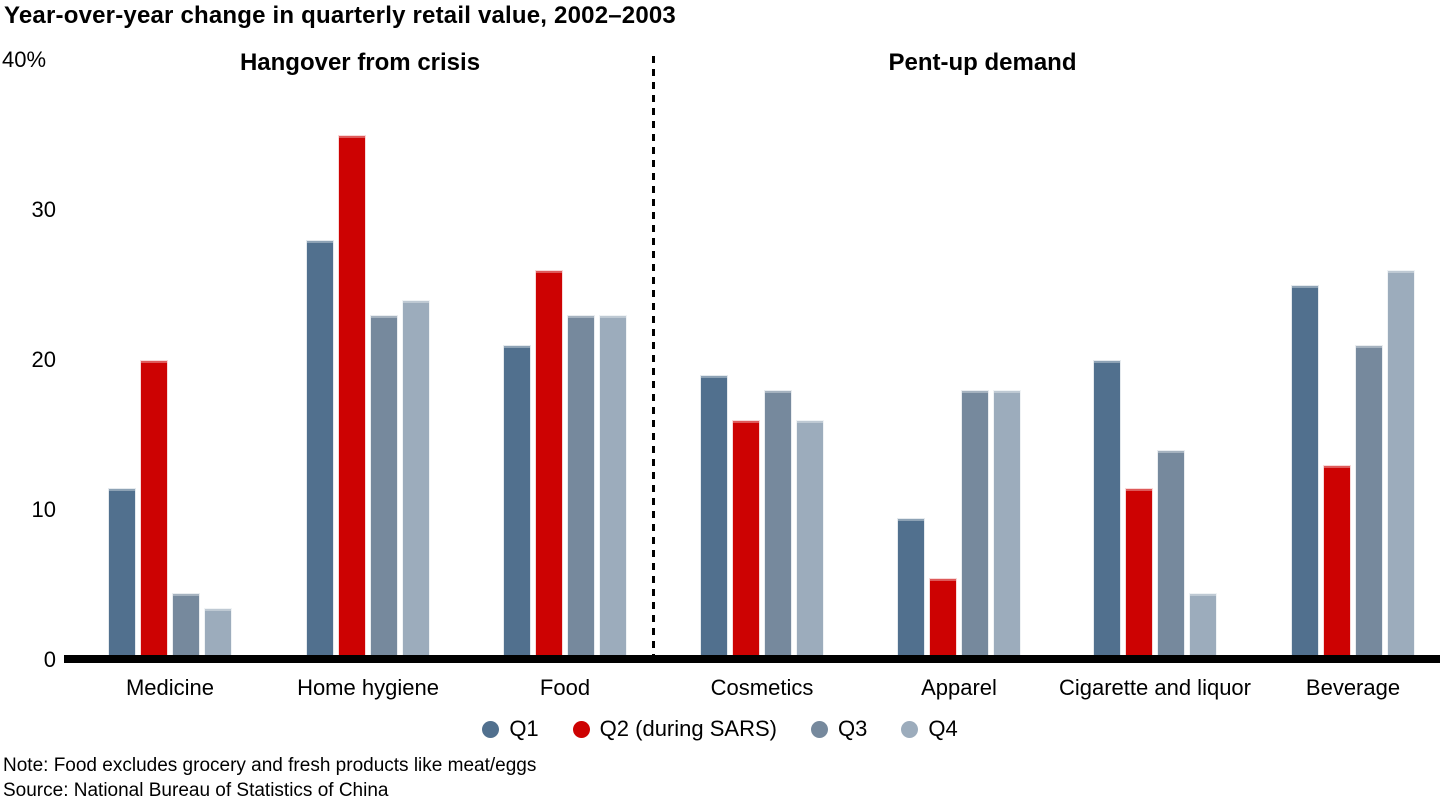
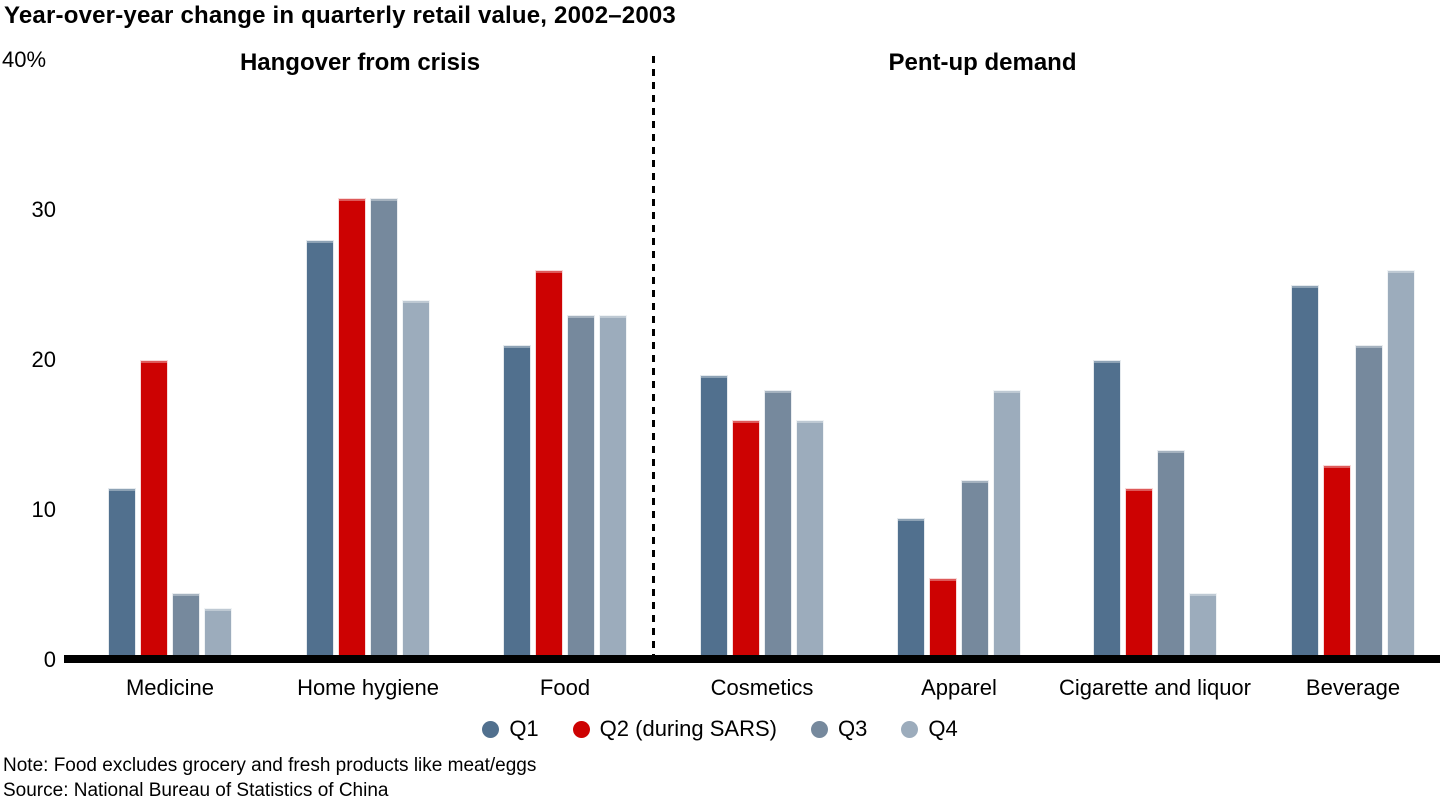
Q2 (during SARS)/Home hygiene: 35.0 -> 30.8
Q3/Home hygiene: 23.0 -> 30.8
Q3/Apparel: 18.0 -> 12.0
